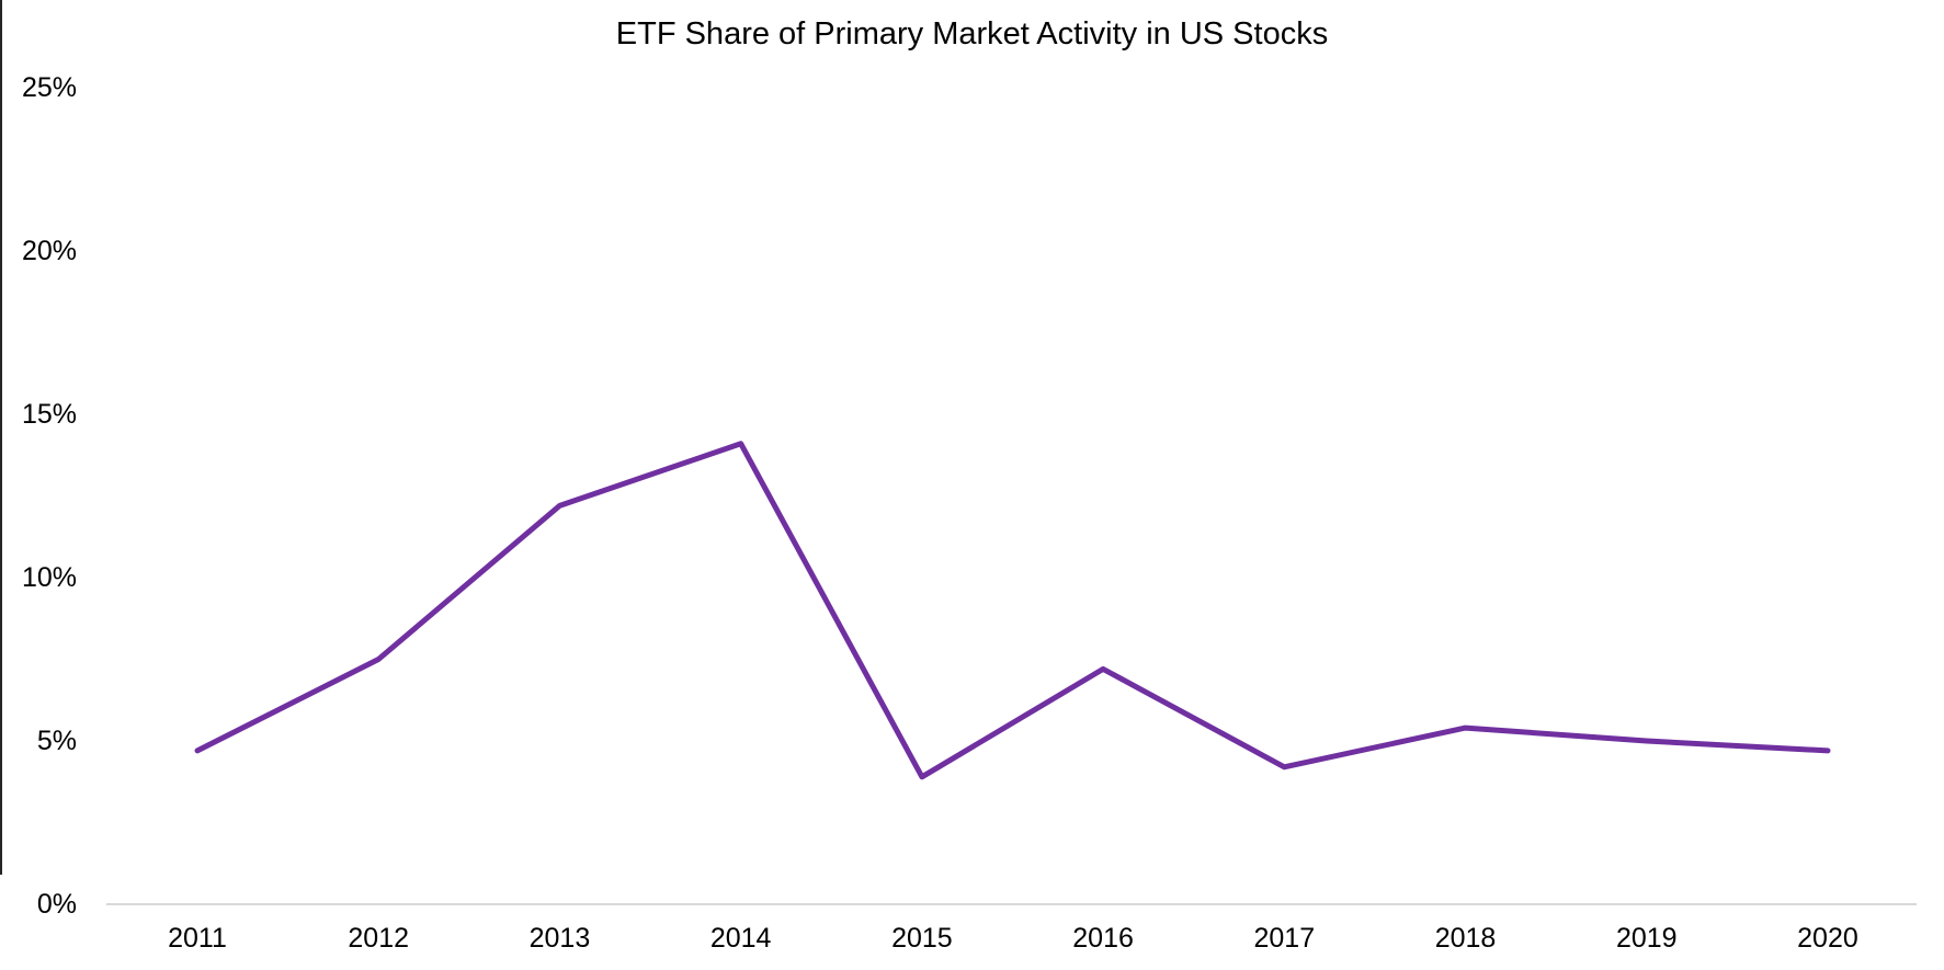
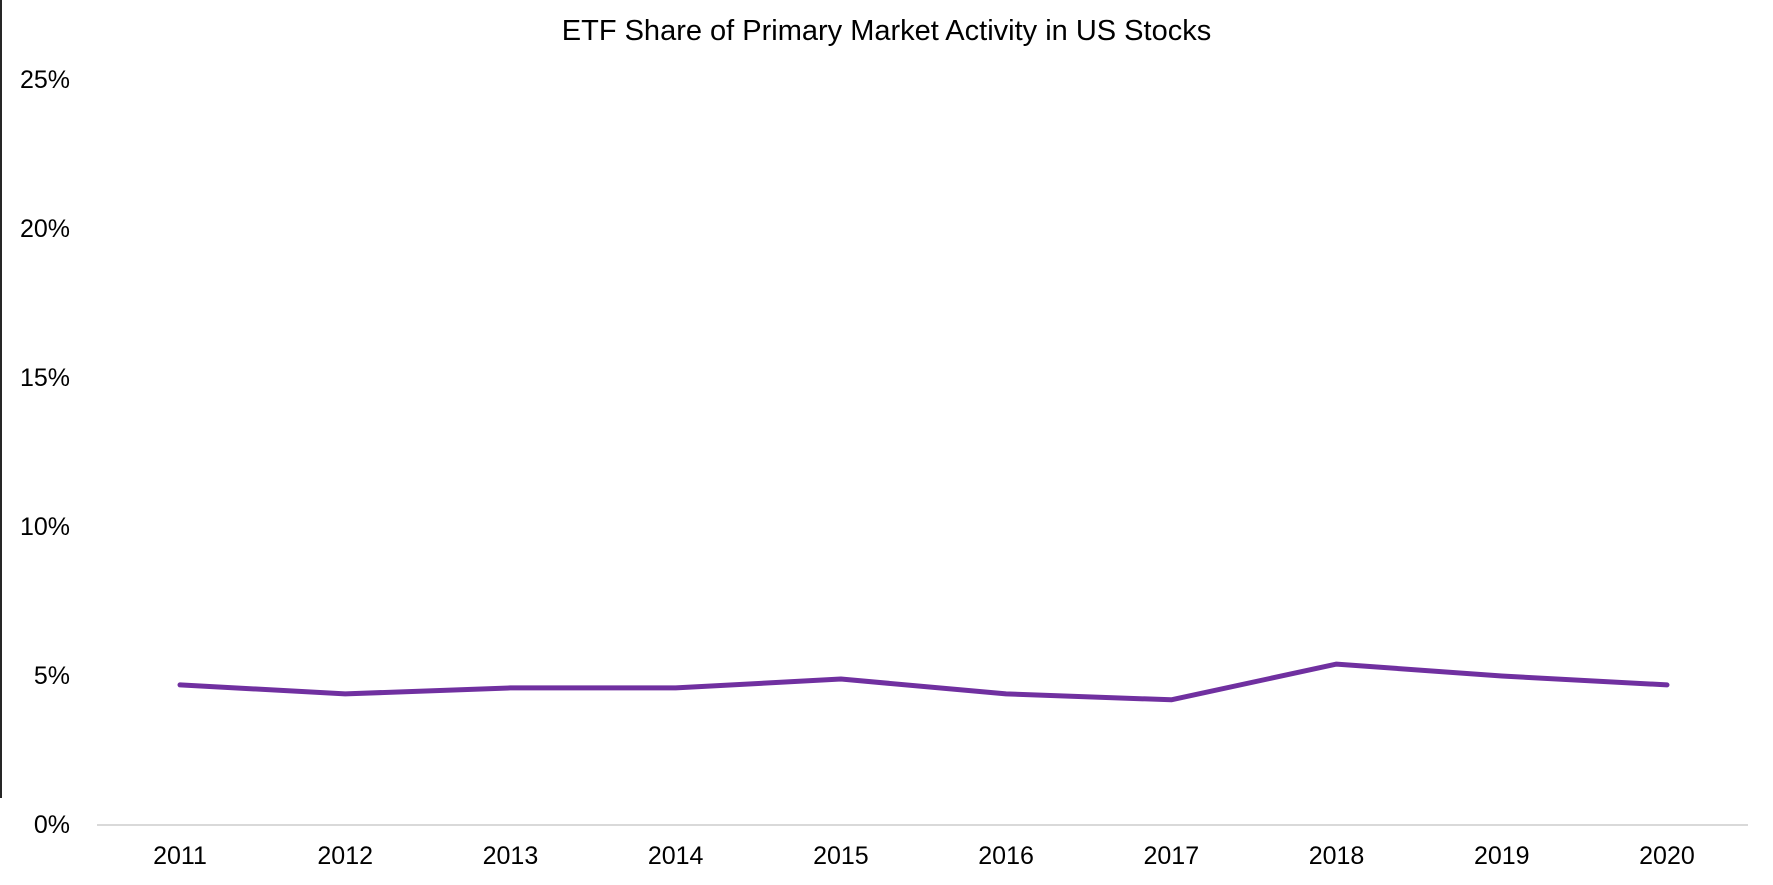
2012: 7.5% -> 4.4%
2013: 12.2% -> 4.6%
2014: 14.1% -> 4.6%
2015: 3.9% -> 4.9%
2016: 7.2% -> 4.4%
